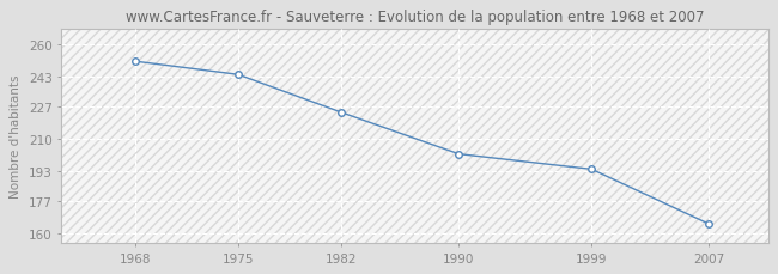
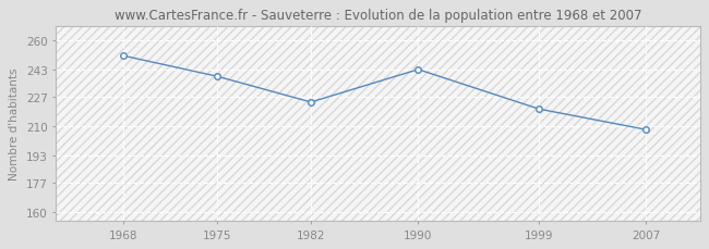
1975: 244 -> 239
1990: 202 -> 243
1999: 194 -> 220
2007: 165 -> 208
